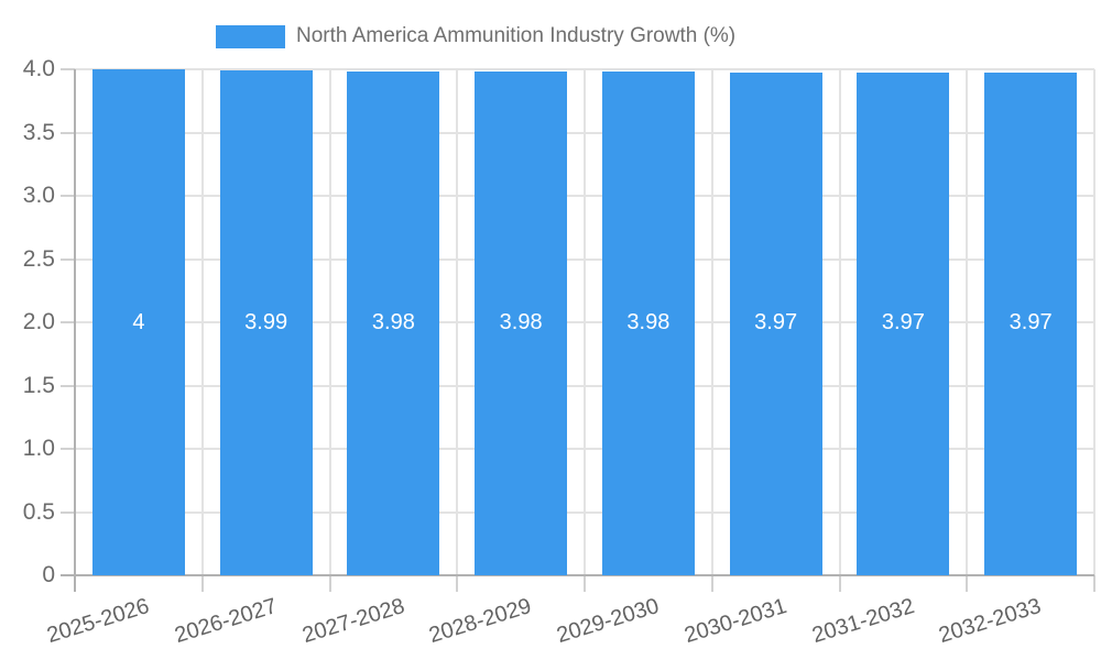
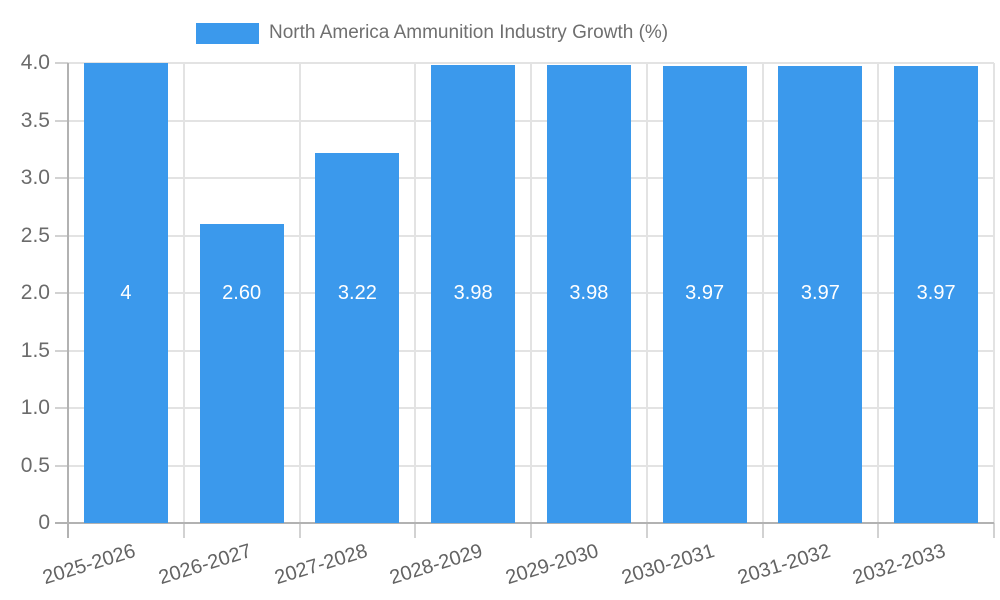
2026-2027: 3.99 -> 2.60
2027-2028: 3.98 -> 3.22
